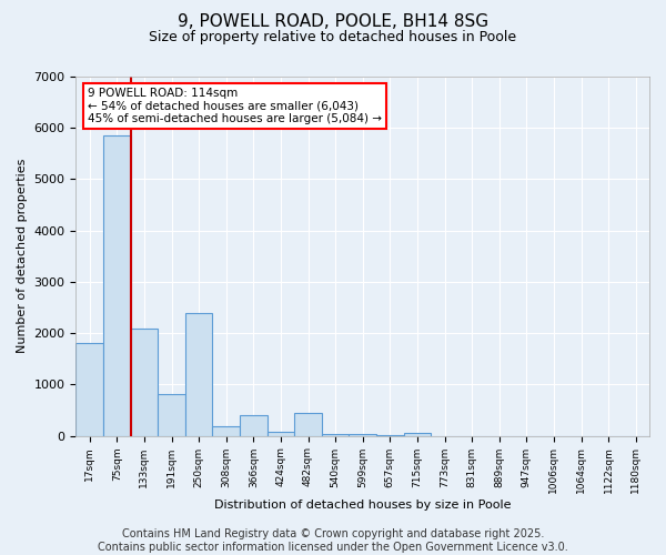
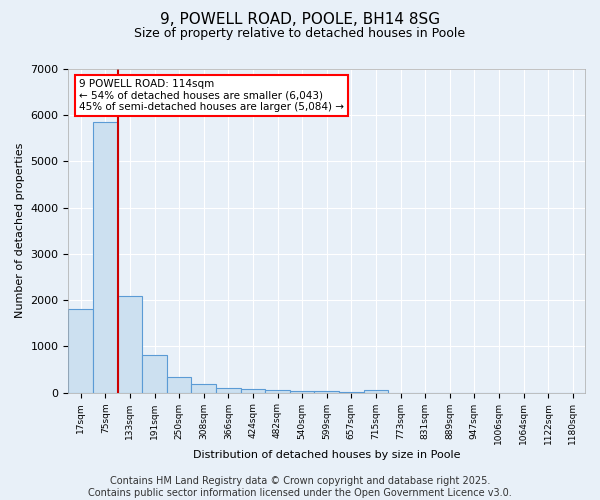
250sqm: 2400 -> 340
366sqm: 400 -> 110
482sqm: 450 -> 50
